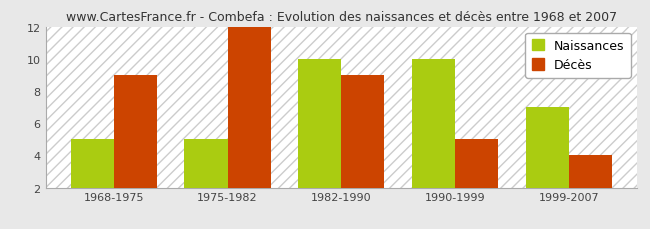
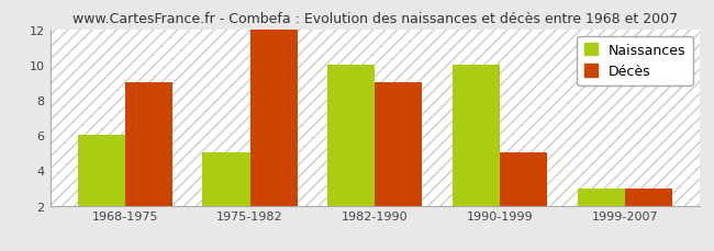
Naissances/1968-1975: 5 -> 6
Naissances/1999-2007: 7 -> 3
Décès/1999-2007: 4 -> 3
